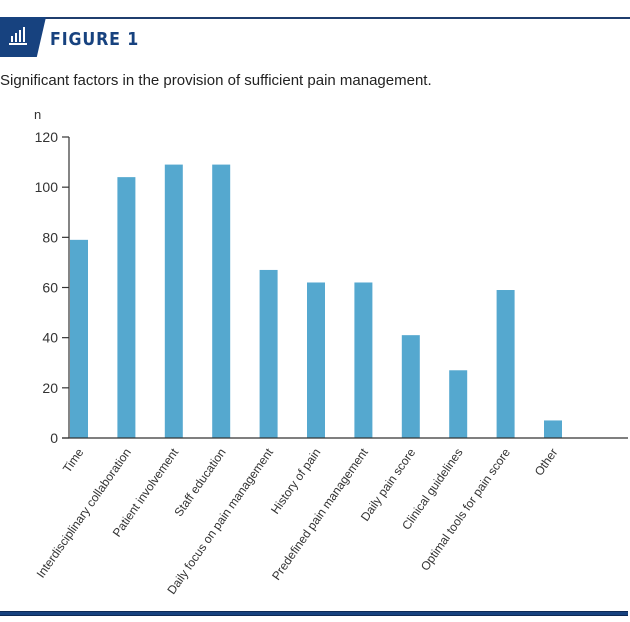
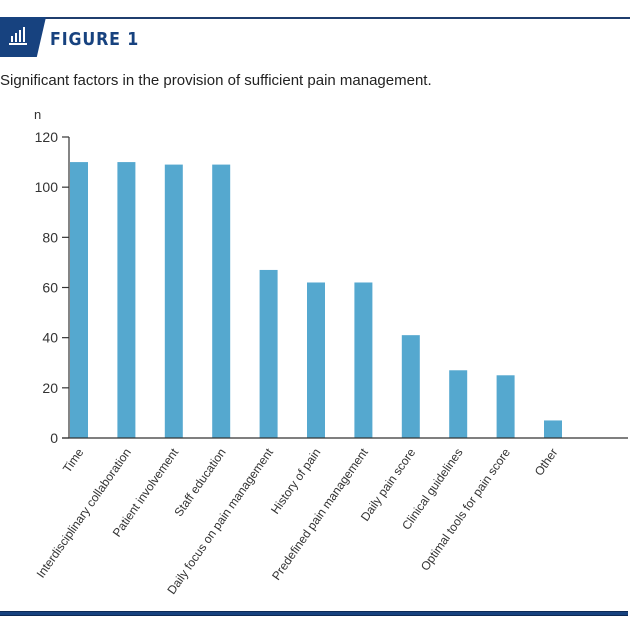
Time: 79 -> 110
Interdisciplinary collaboration: 104 -> 110
Optimal tools for pain score: 59 -> 25
